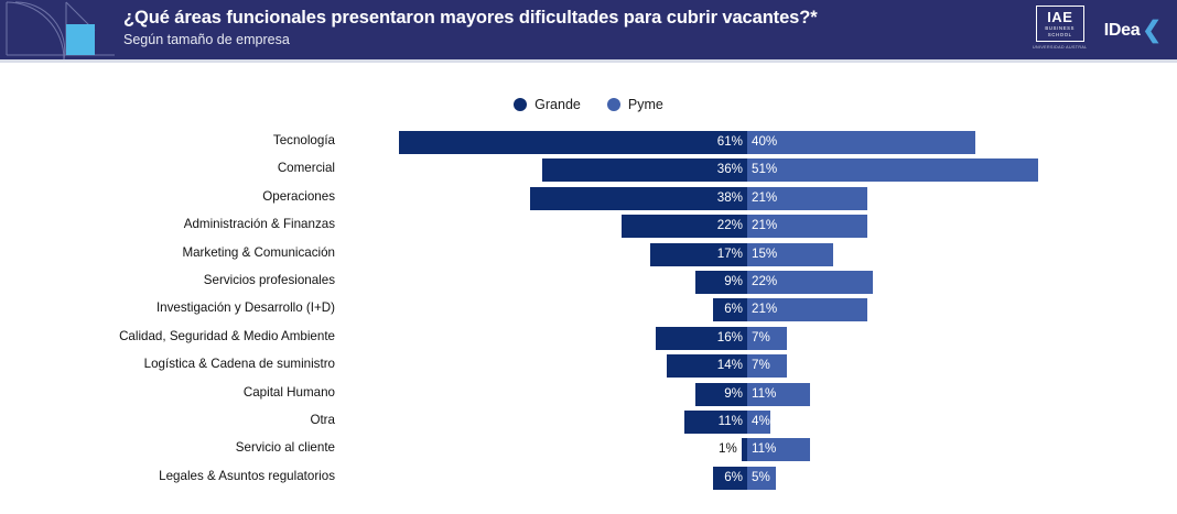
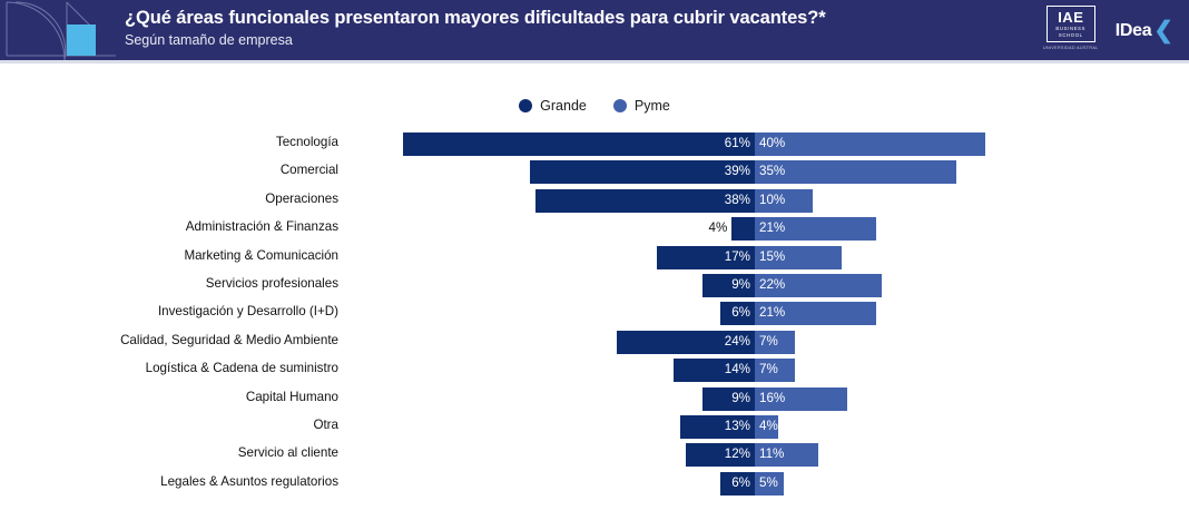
Grande/Comercial: 36% -> 39%
Pyme/Comercial: 51% -> 35%
Pyme/Operaciones: 21% -> 10%
Grande/Administración & Finanzas: 22% -> 4%
Grande/Calidad, Seguridad & Medio Ambiente: 16% -> 24%
Pyme/Capital Humano: 11% -> 16%
Grande/Otra: 11% -> 13%
Grande/Servicio al cliente: 1% -> 12%
